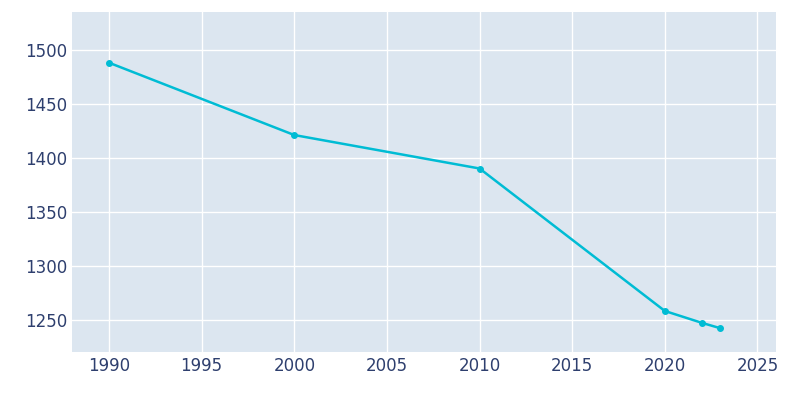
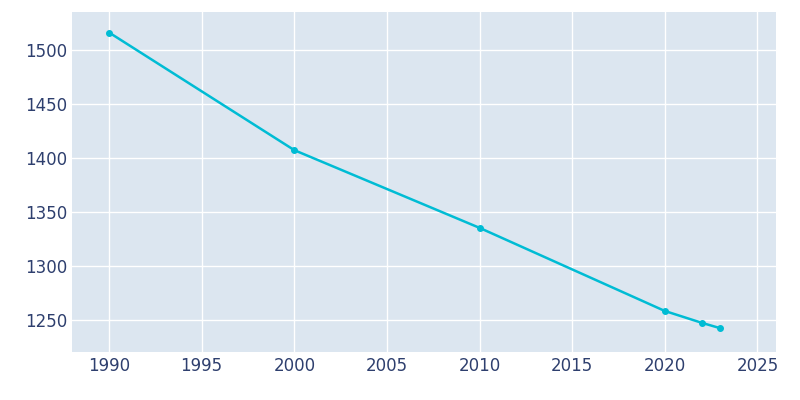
1990: 1488 -> 1516
2000: 1421 -> 1407
2010: 1390 -> 1335
